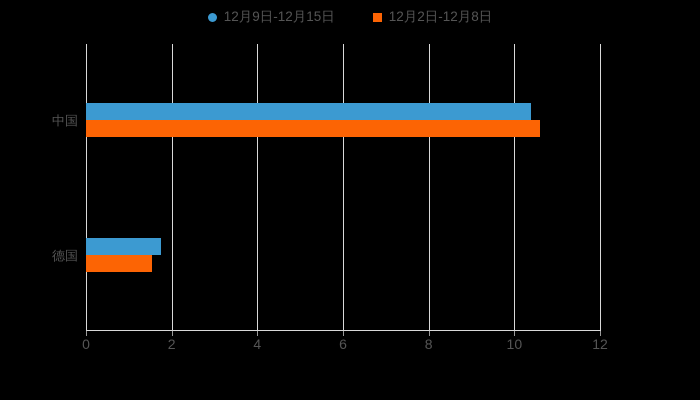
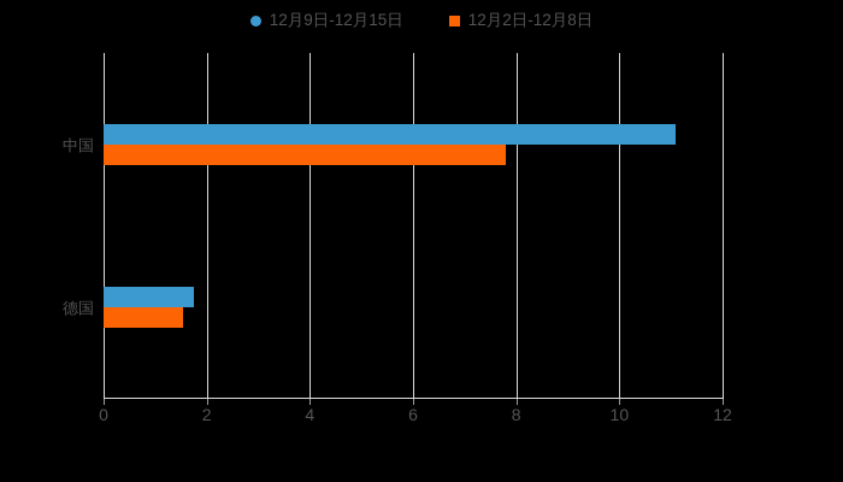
12月9日-12月15日/中国: 10.4 -> 11.1
12月2日-12月8日/中国: 10.6 -> 7.8
